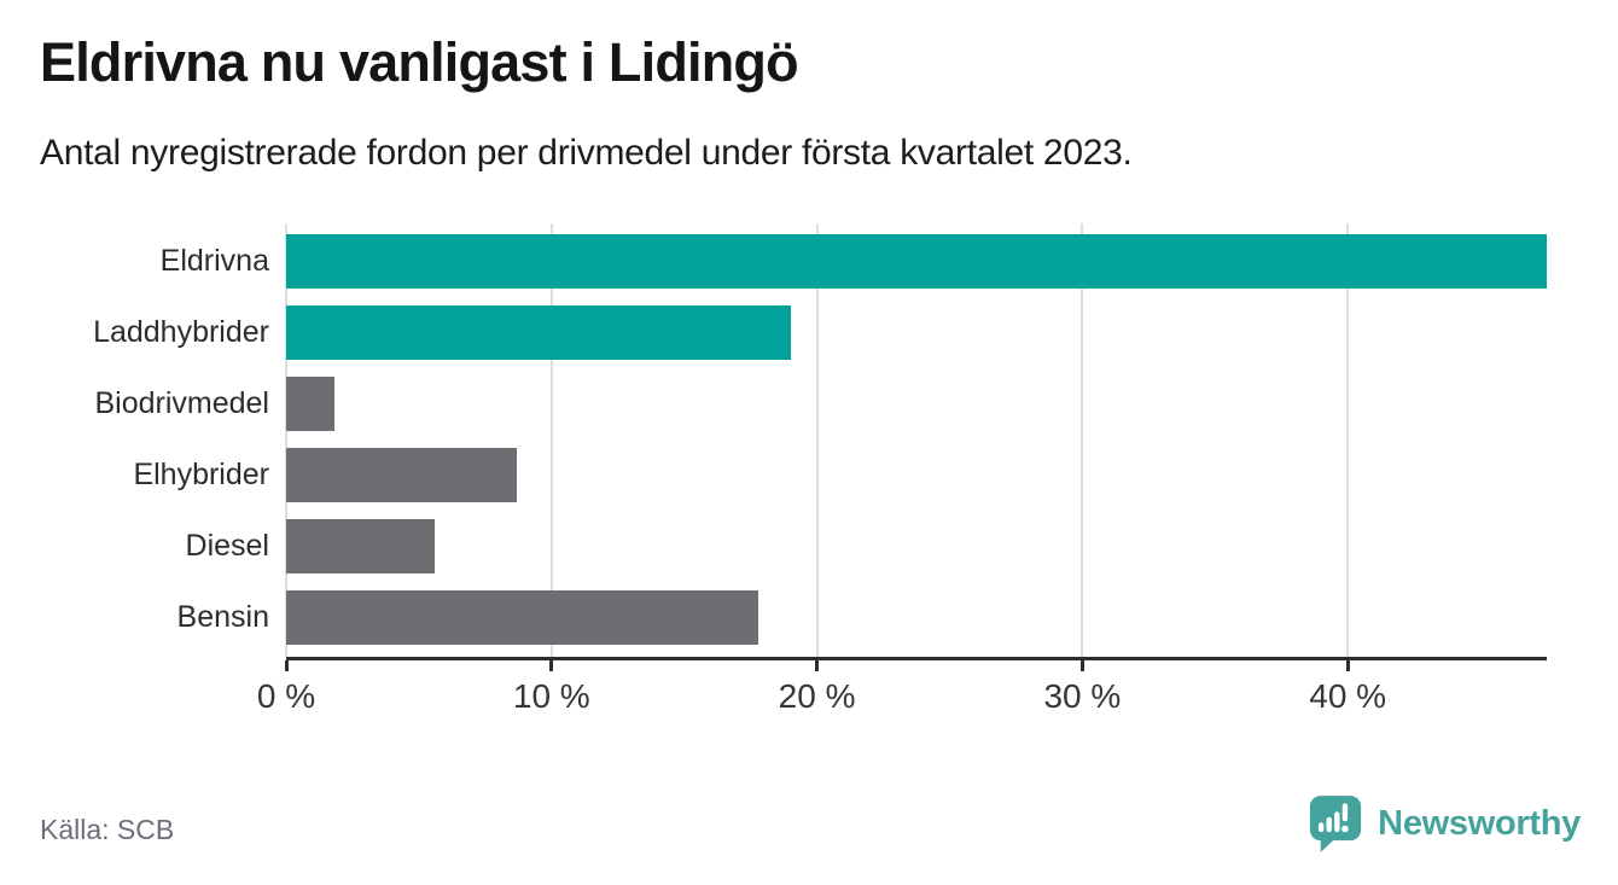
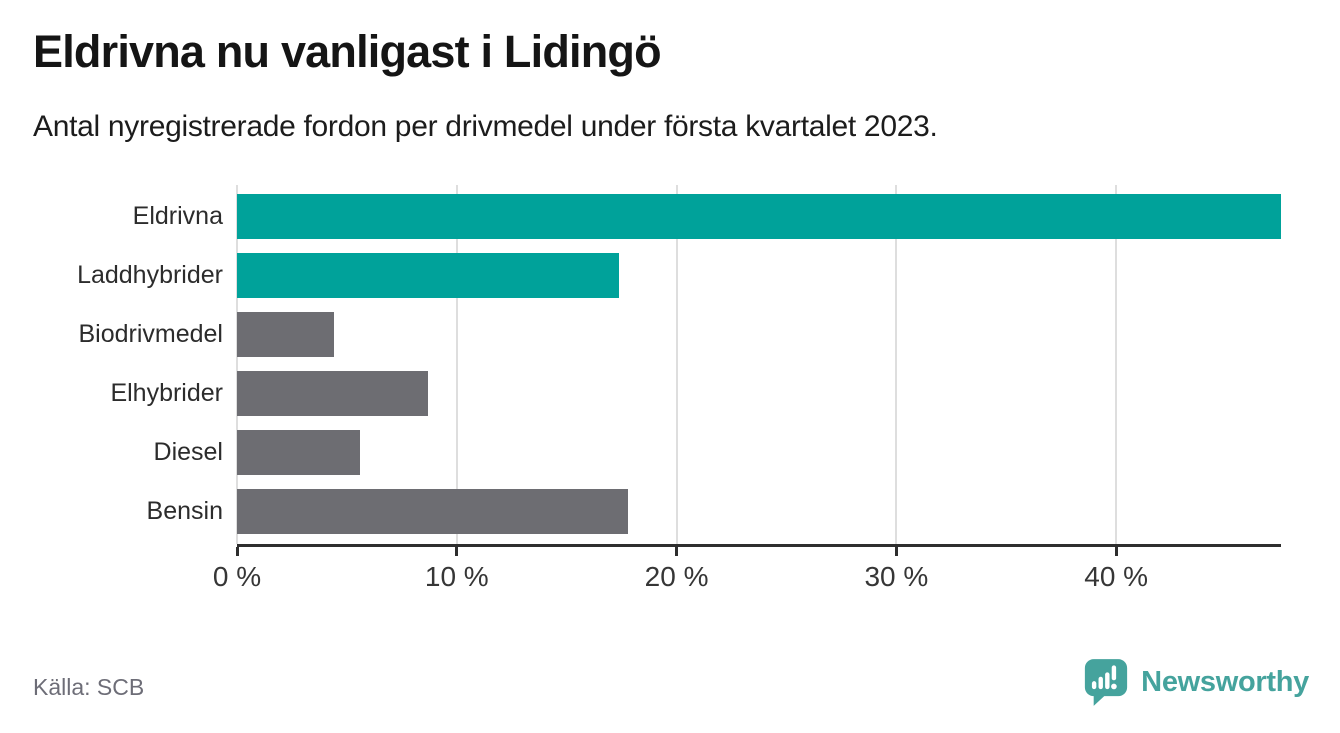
Laddhybrider: 19.0% -> 17.4%
Biodrivmedel: 1.8% -> 4.4%
